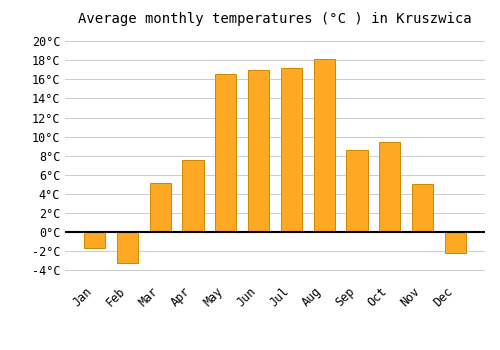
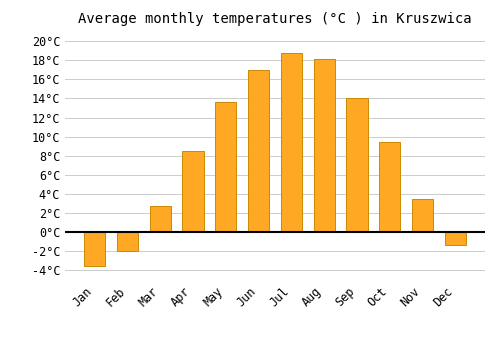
Jan: -1.6°C -> -3.5°C
Feb: -3.2°C -> -2.0°C
Mar: 5.2°C -> 2.7°C
Apr: 7.6°C -> 8.5°C
May: 16.6°C -> 13.6°C
Jul: 17.2°C -> 18.7°C
Sep: 8.6°C -> 14.0°C
Nov: 5.0°C -> 3.5°C
Dec: -2.2°C -> -1.3°C
